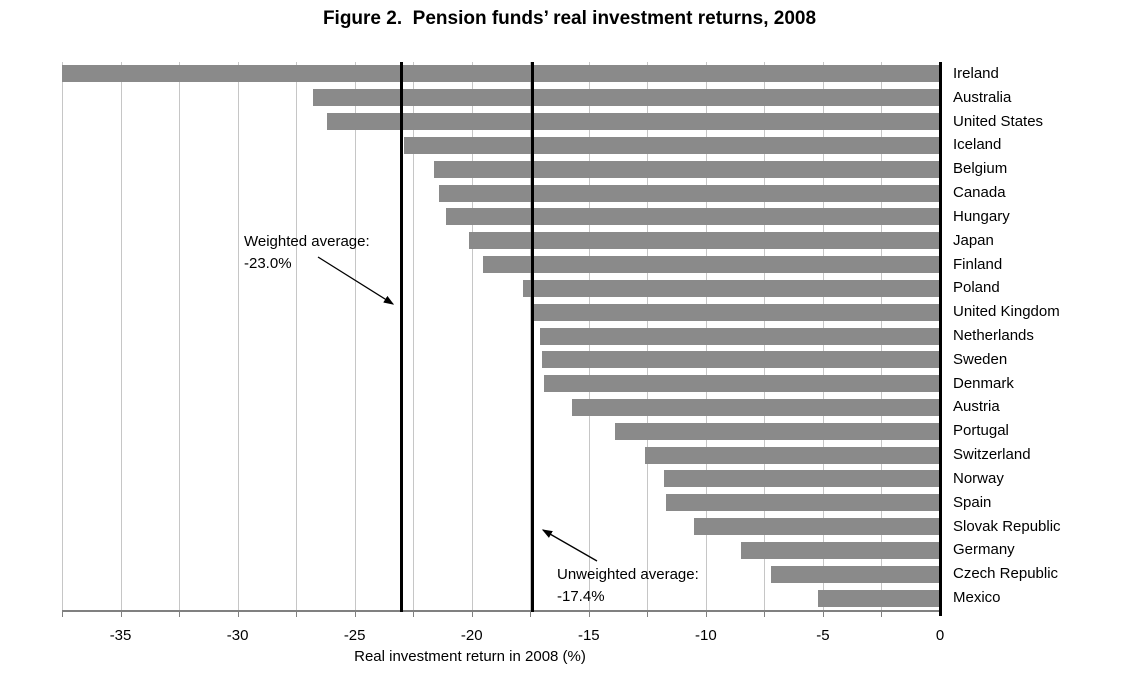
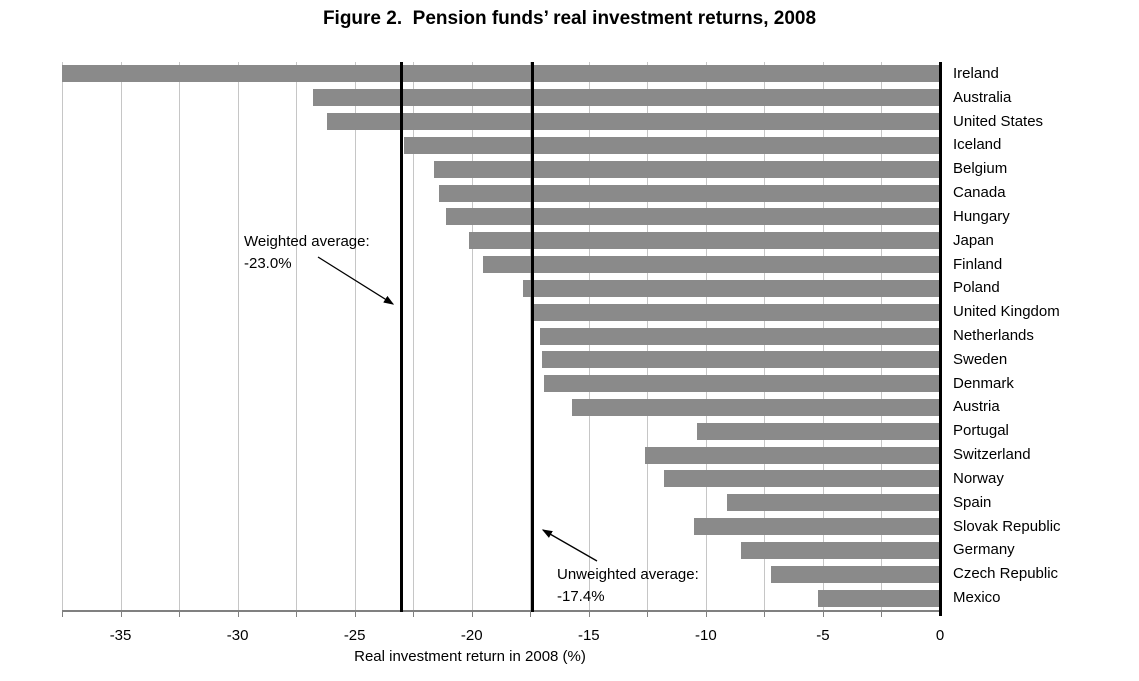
Portugal: -13.9 -> -10.4
Spain: -11.7 -> -9.1
